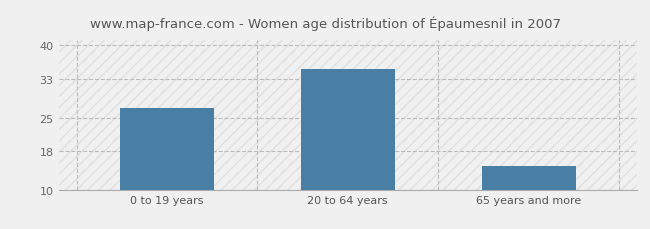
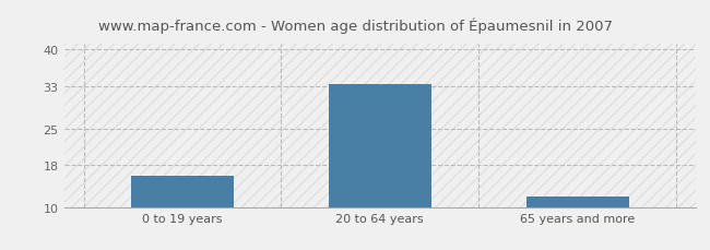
0 to 19 years: 27.0 -> 16.0
20 to 64 years: 35.0 -> 33.5
65 years and more: 15.0 -> 12.0
